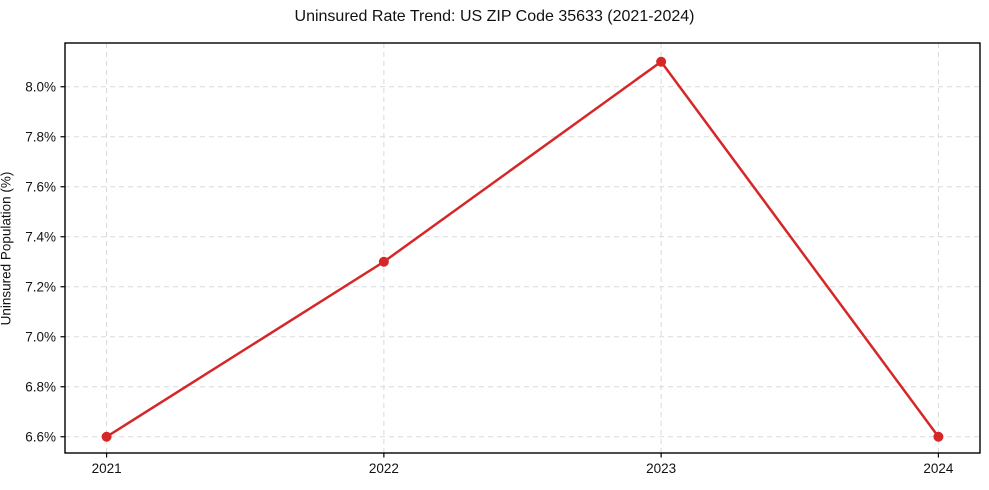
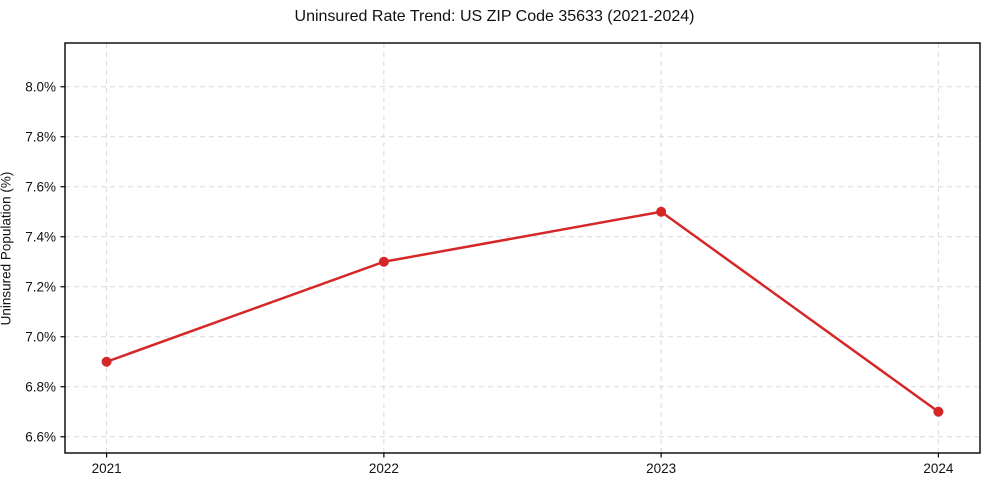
2021: 6.6% -> 6.9%
2023: 8.1% -> 7.5%
2024: 6.6% -> 6.7%
